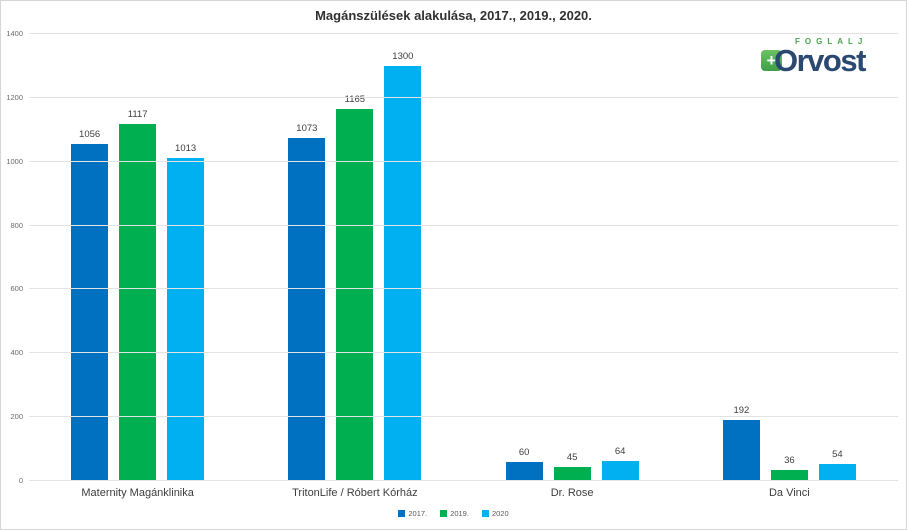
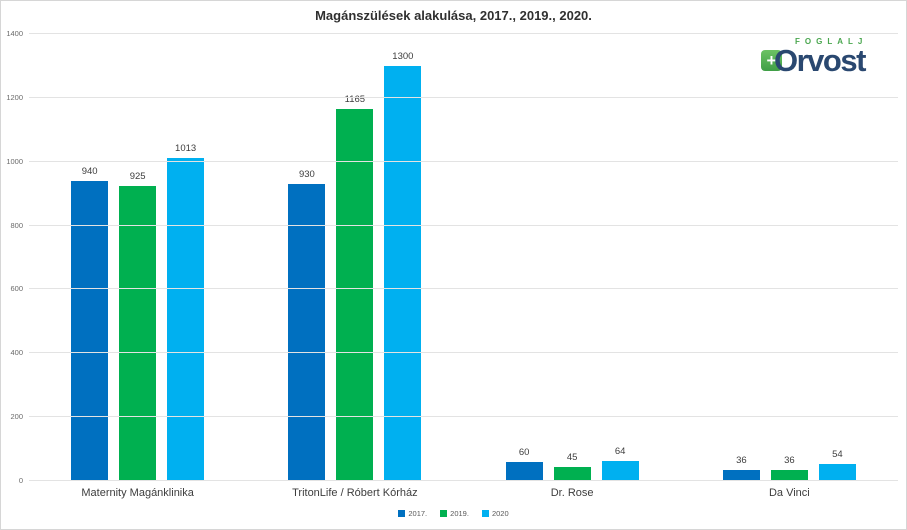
2017./Maternity Magánklinika: 1056 -> 940
2019./Maternity Magánklinika: 1117 -> 925
2017./TritonLife / Róbert Kórház: 1073 -> 930
2017./Da Vinci: 192 -> 36
